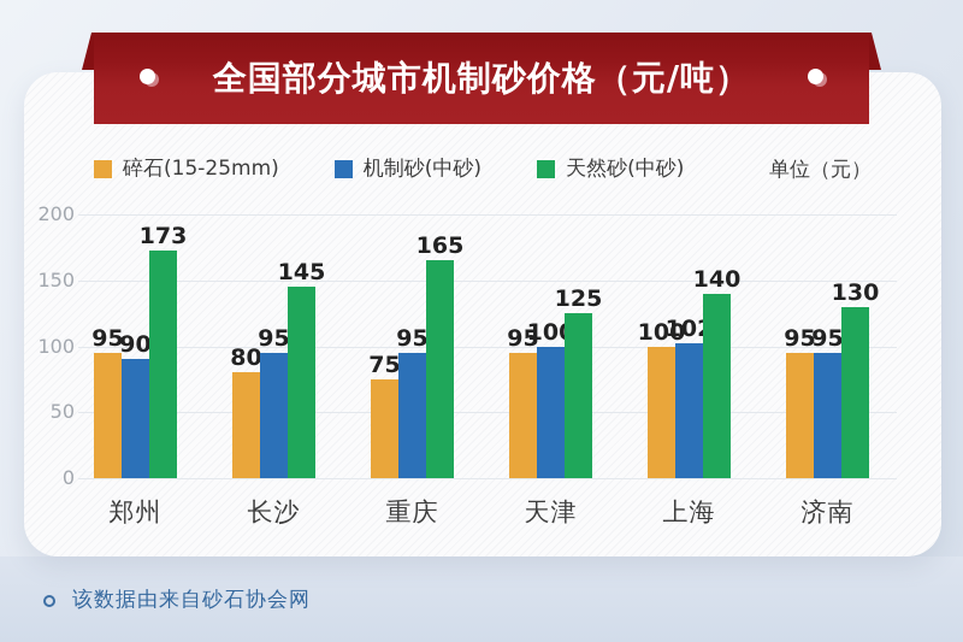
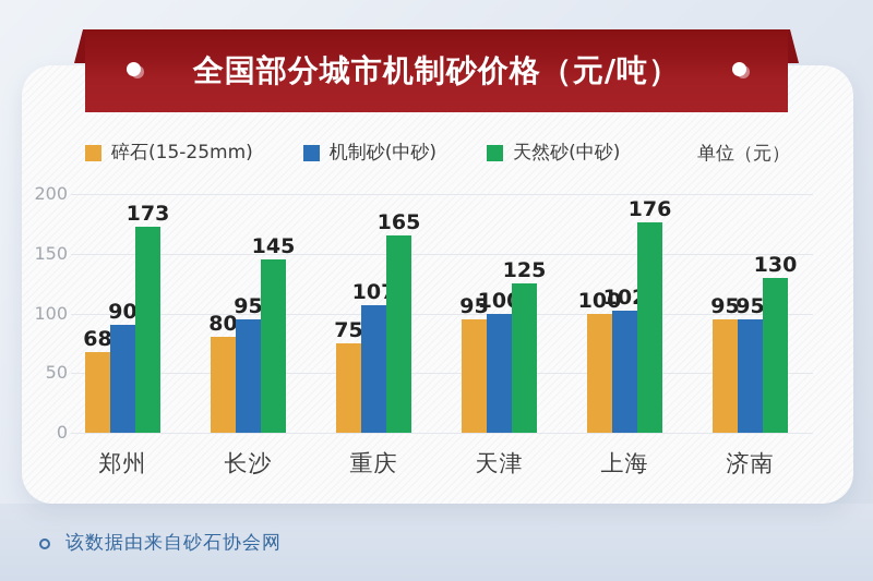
碎石(15-25mm)/郑州: 95 -> 68
机制砂(中砂)/重庆: 95 -> 107
天然砂(中砂)/上海: 140 -> 176
